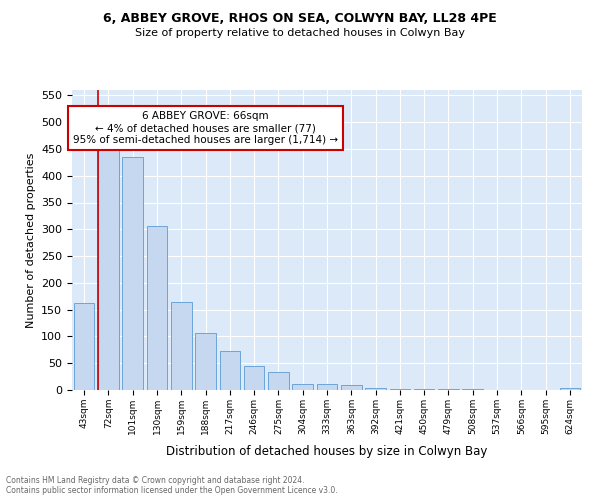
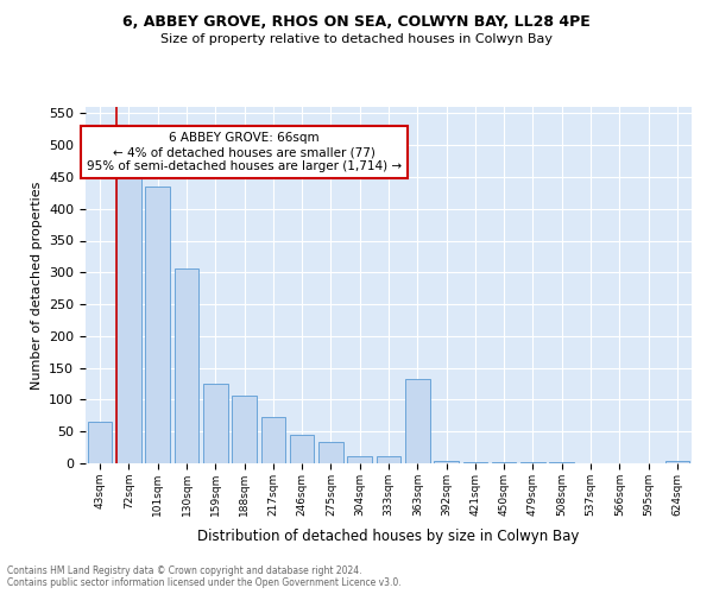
43sqm: 163 -> 66
159sqm: 165 -> 126
363sqm: 9 -> 132
